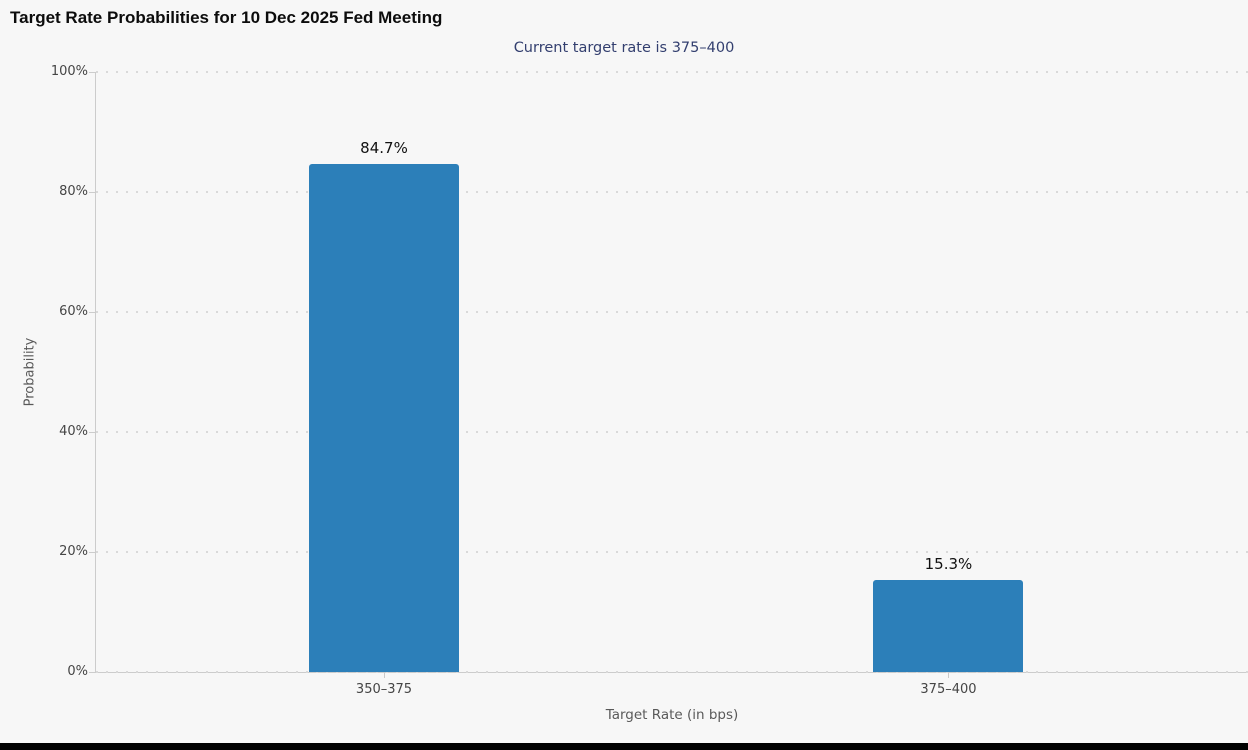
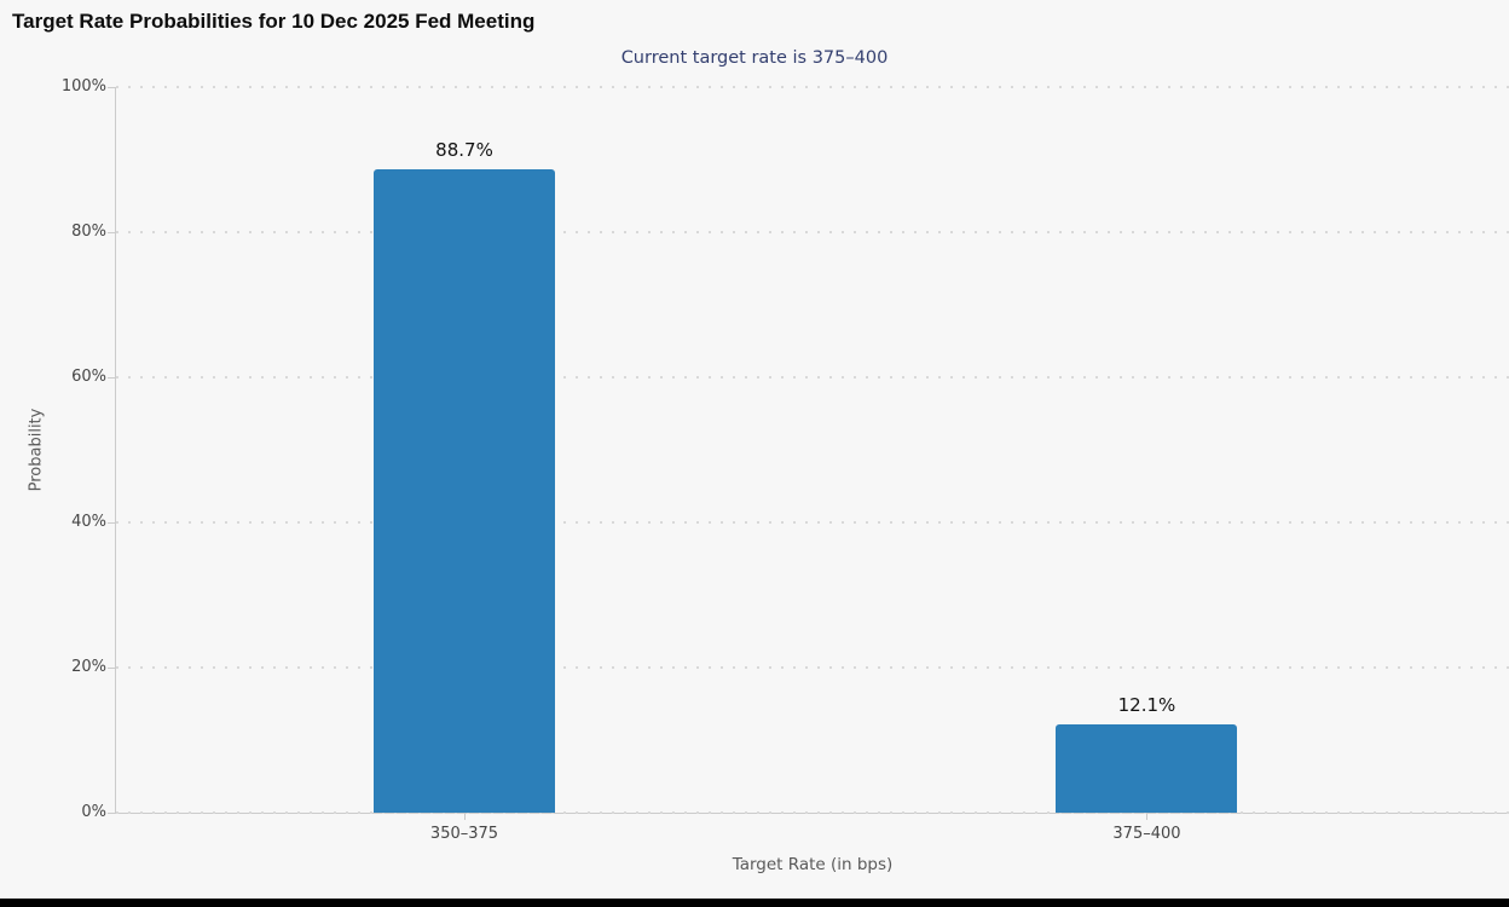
350–375: 84.7% -> 88.7%
375–400: 15.3% -> 12.1%
